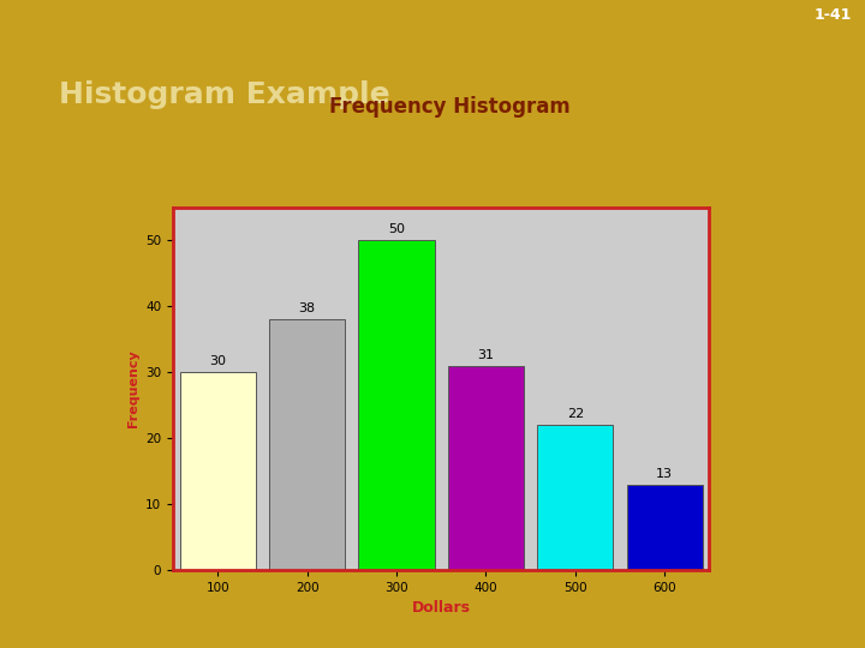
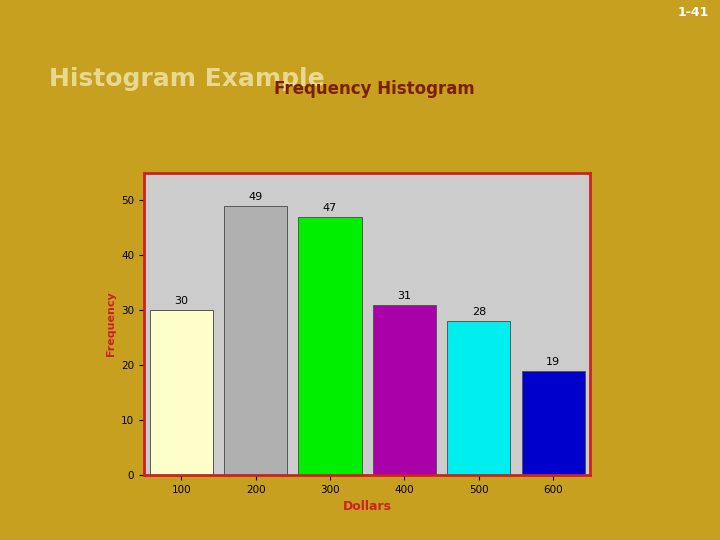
200: 38 -> 49
300: 50 -> 47
500: 22 -> 28
600: 13 -> 19
